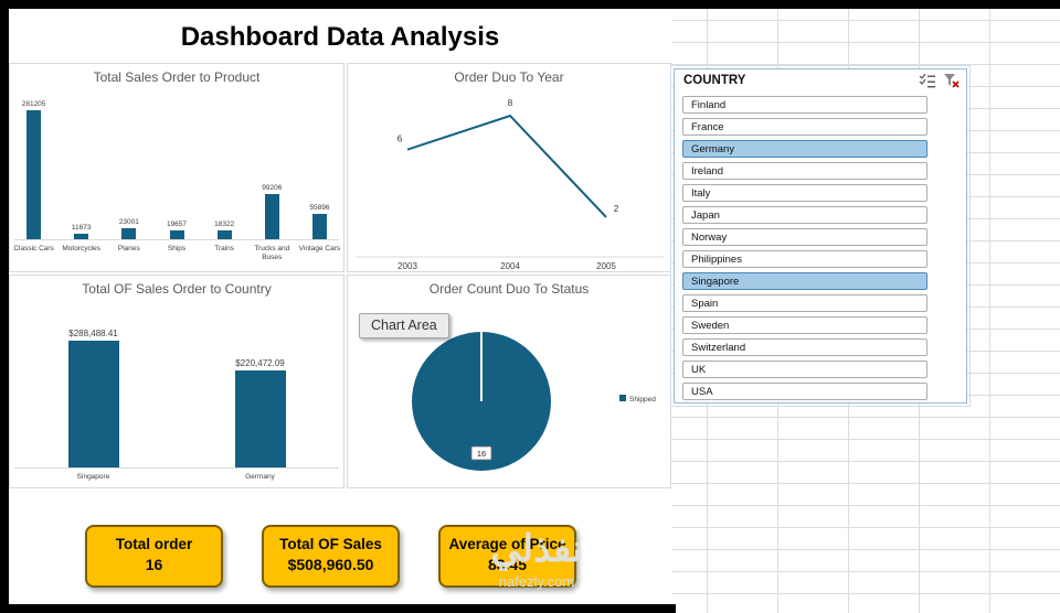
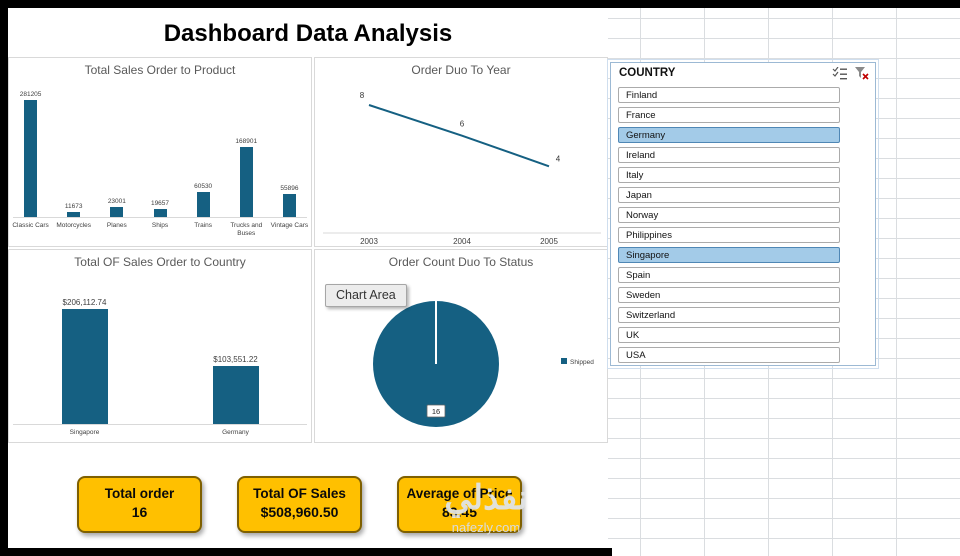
Total Sales Order to Product/Trains: 18322 -> 60530
Total Sales Order to Product/Trucks and Buses: 99206 -> 168901
Order Duo To Year/2003: 6 -> 8
Order Duo To Year/2004: 8 -> 6
Order Duo To Year/2005: 2 -> 4
Total OF Sales Order to Country/Singapore: $288,488.41 -> $206,112.74
Total OF Sales Order to Country/Germany: $220,472.09 -> $103,551.22
